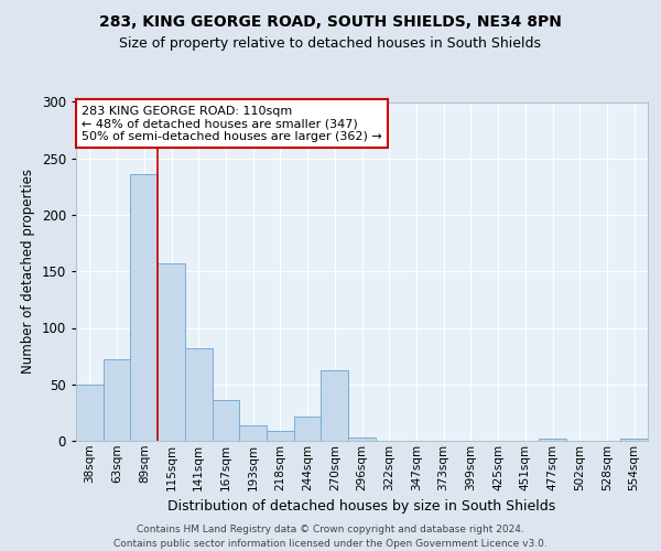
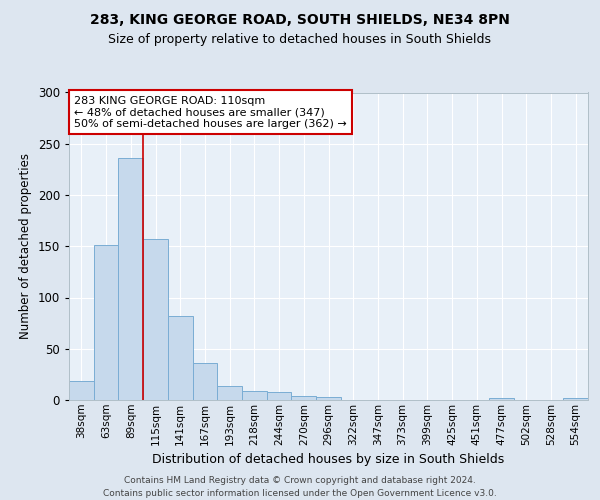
38sqm: 50 -> 19
63sqm: 72 -> 151
244sqm: 21 -> 8
270sqm: 62 -> 4
